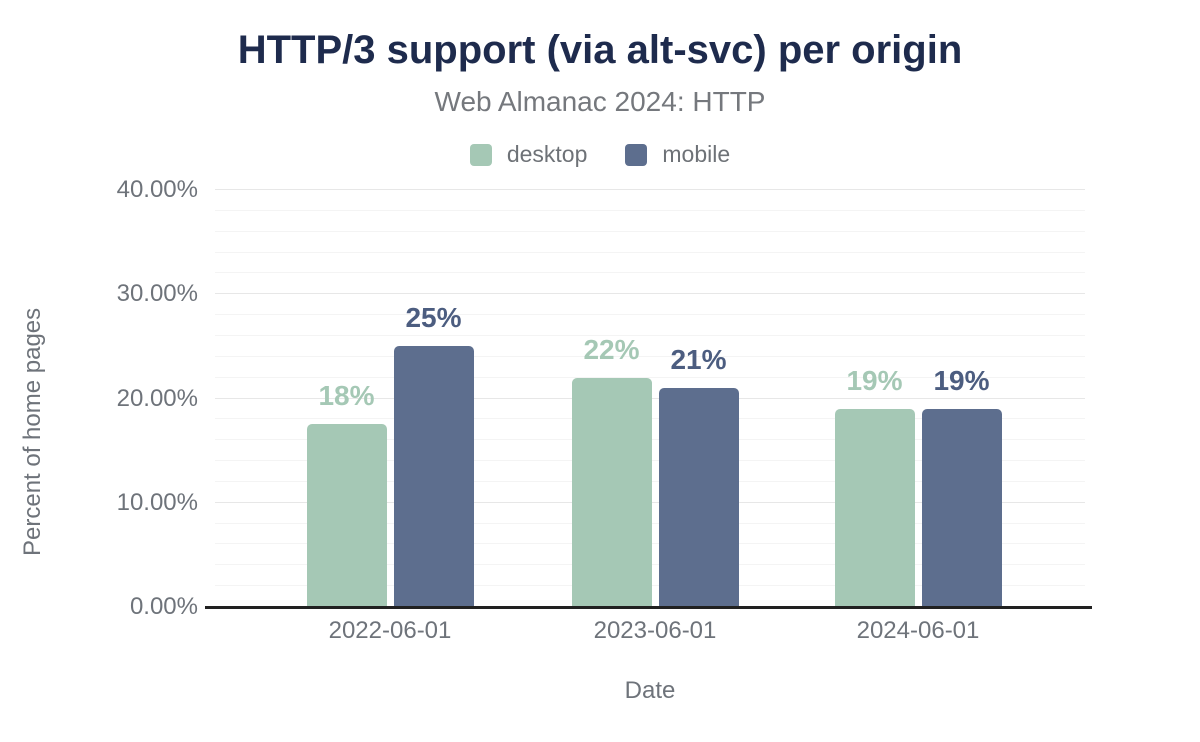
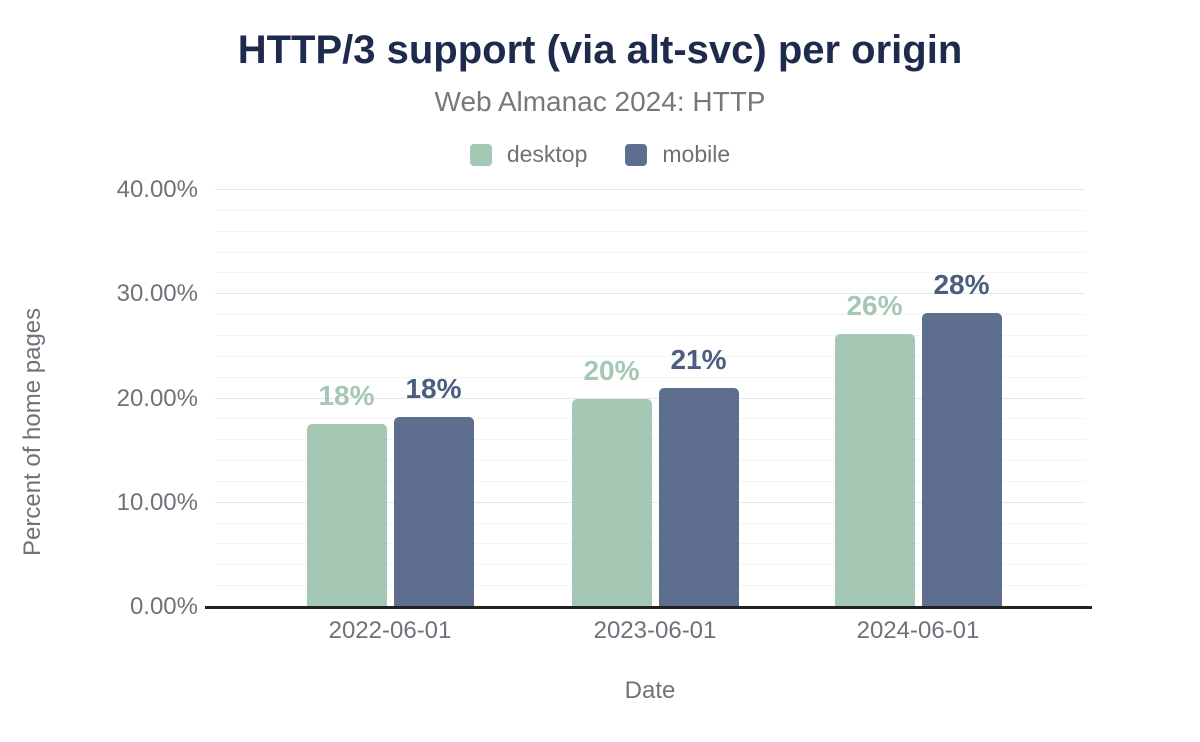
mobile/2022-06-01: 25% -> 18%
desktop/2023-06-01: 22% -> 20%
desktop/2024-06-01: 19% -> 26%
mobile/2024-06-01: 19% -> 28%
